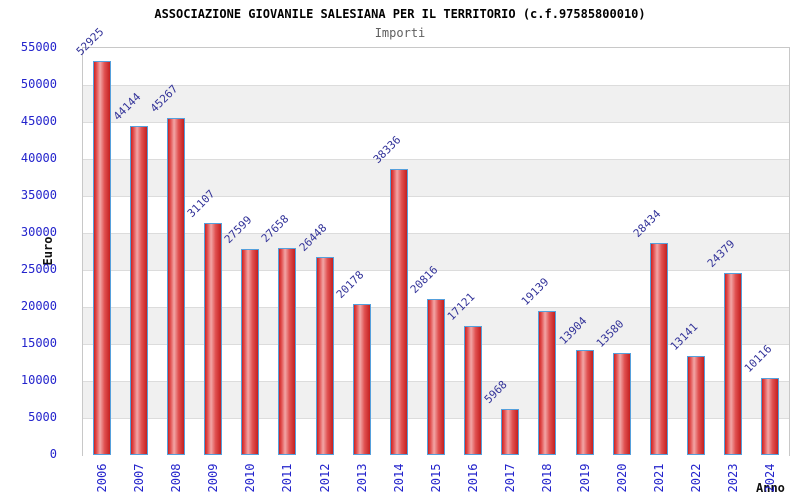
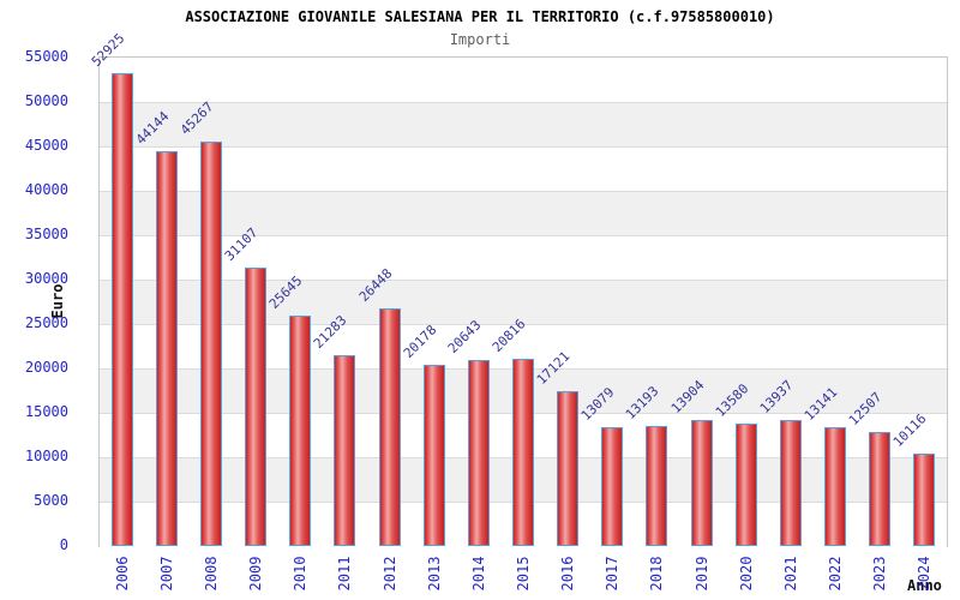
2010: 27599 -> 25645
2011: 27658 -> 21283
2014: 38336 -> 20643
2017: 5968 -> 13079
2018: 19139 -> 13193
2021: 28434 -> 13937
2023: 24379 -> 12507
